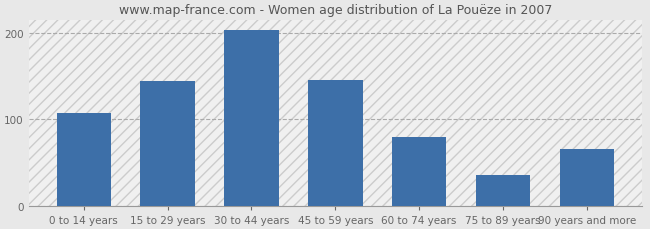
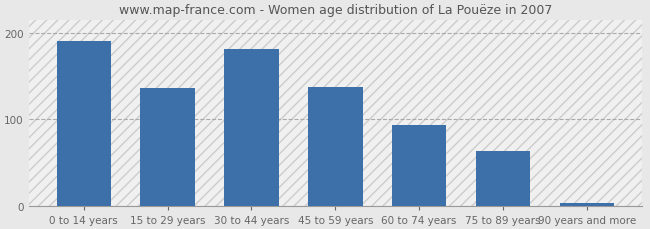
0 to 14 years: 108 -> 191
15 to 29 years: 144 -> 136
30 to 44 years: 204 -> 182
45 to 59 years: 146 -> 138
60 to 74 years: 80 -> 93
75 to 89 years: 36 -> 63
90 years and more: 66 -> 3
